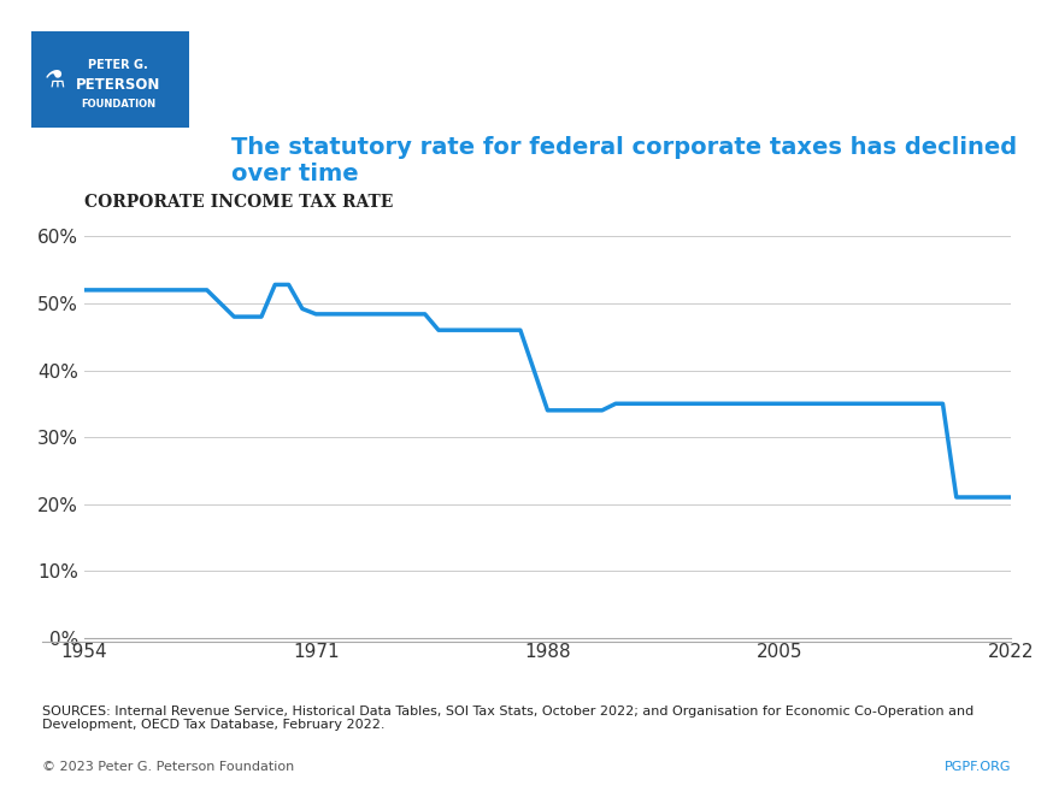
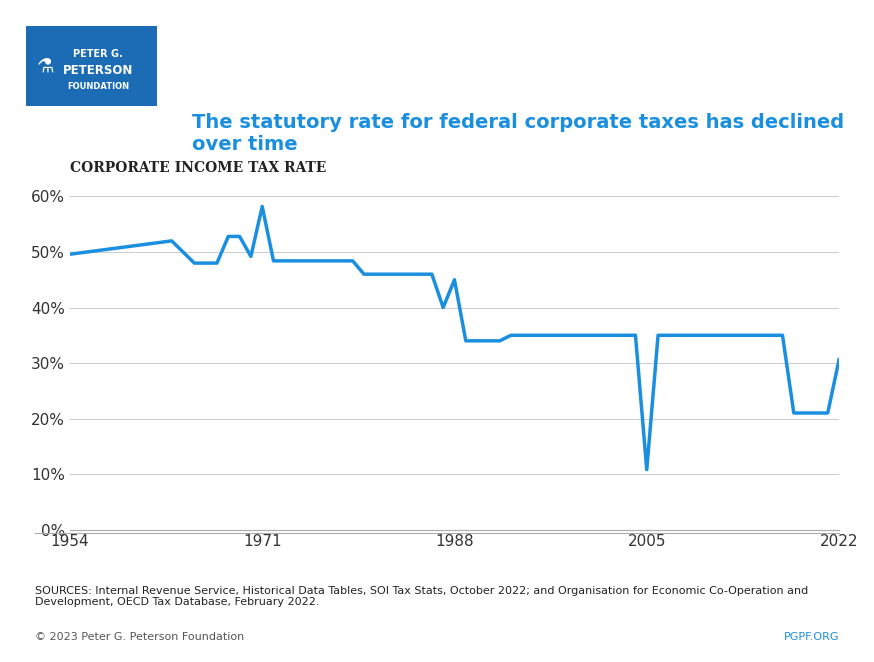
1954: 52.0% -> 49.6%
1971: 48.4% -> 58.2%
1988: 34.0% -> 45.0%
2005: 35.0% -> 10.8%
2022: 21.0% -> 30.6%
